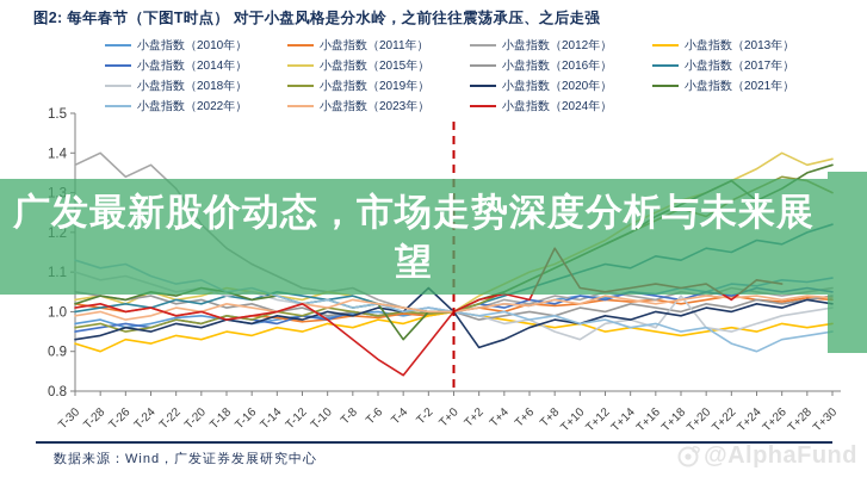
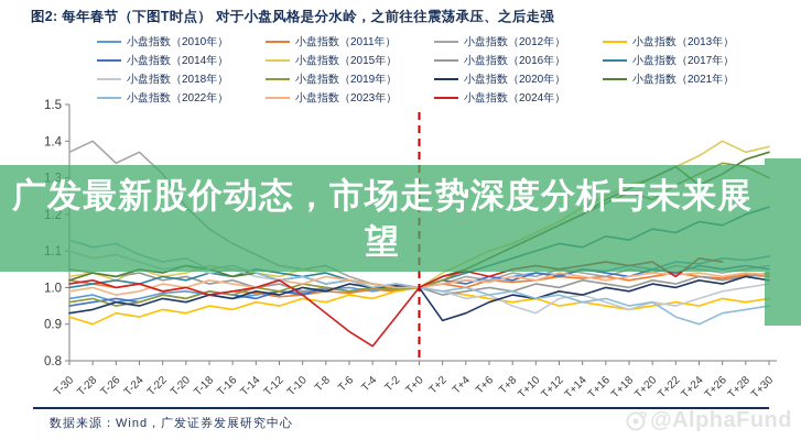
小盘指数（2021年）/T-4: 0.93 -> 1.01
小盘指数（2020年）/T-2: 1.06 -> 1.00
小盘指数（2024年）/T+8: 1.16 -> 1.05
小盘指数（2018年）/T+18: 1.04 -> 0.94
